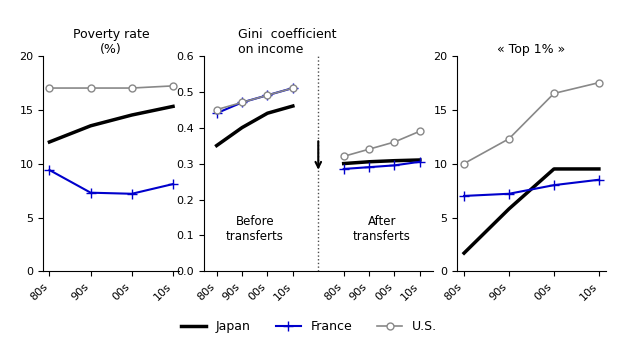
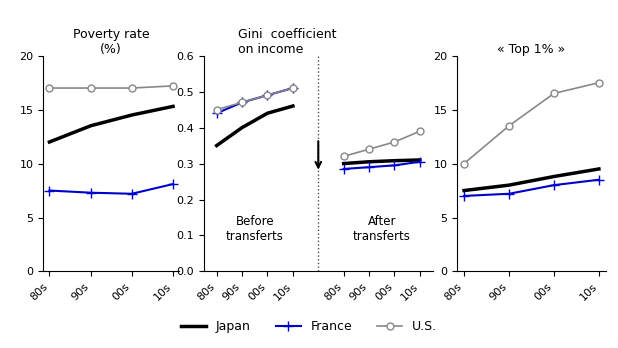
Poverty rate (%)/France/80s: 9.4 -> 7.5
« Top 1% »/Japan/80s: 1.7 -> 7.5
« Top 1% »/Japan/90s: 5.8 -> 8.0
« Top 1% »/U.S./90s: 12.3 -> 13.5
« Top 1% »/Japan/00s: 9.5 -> 8.8
